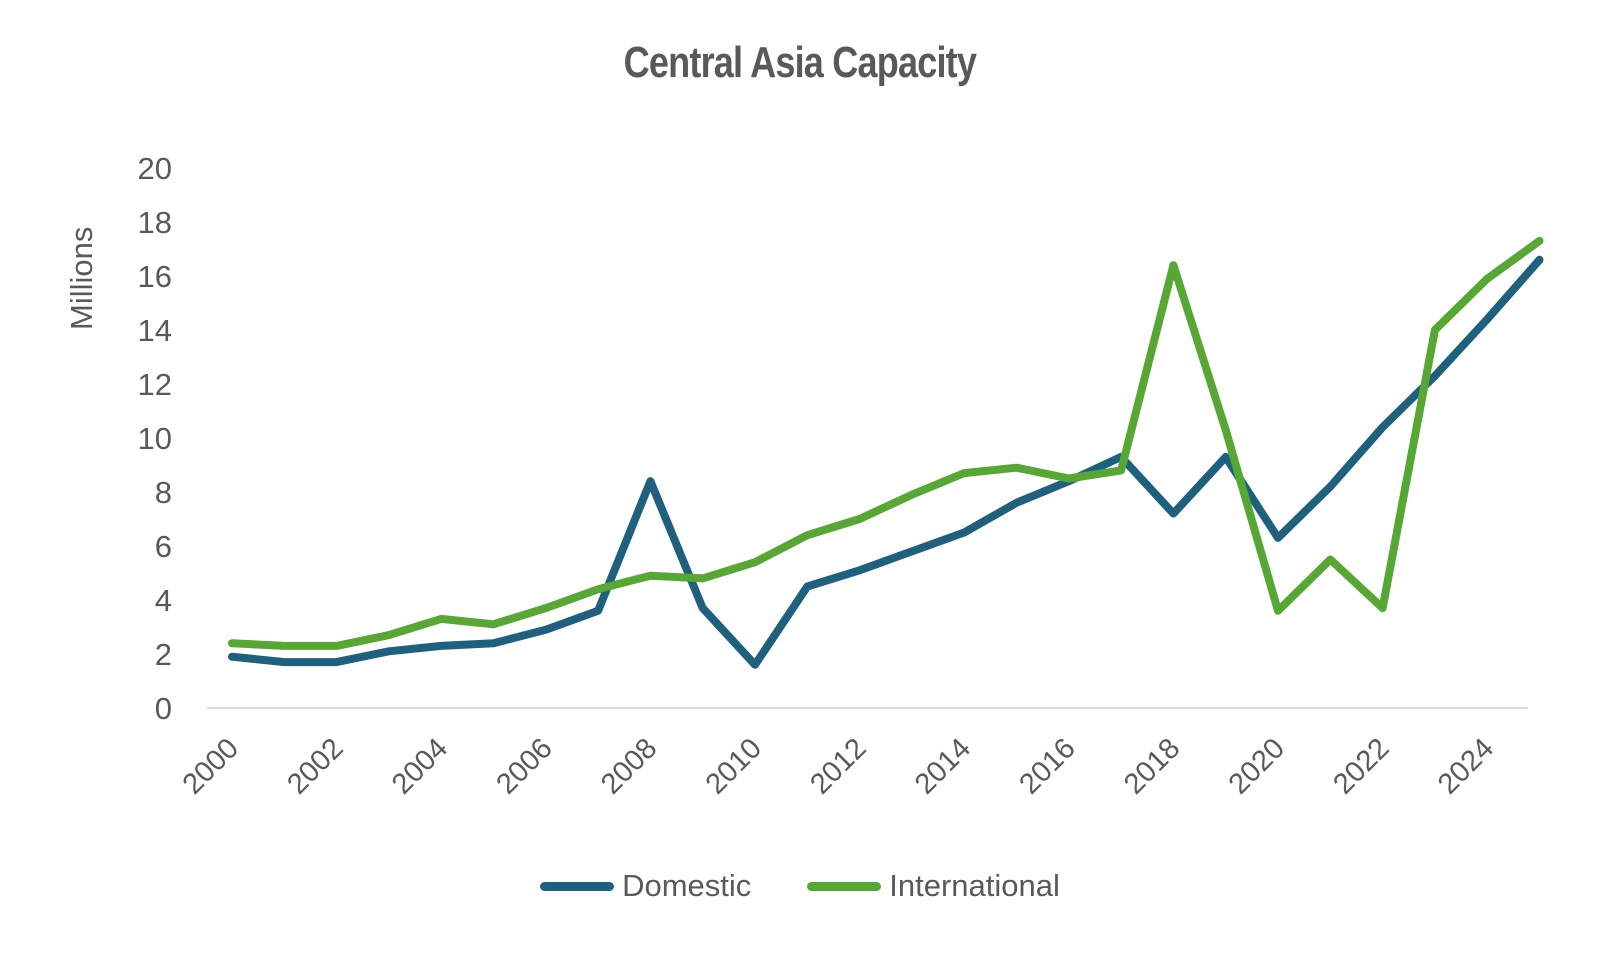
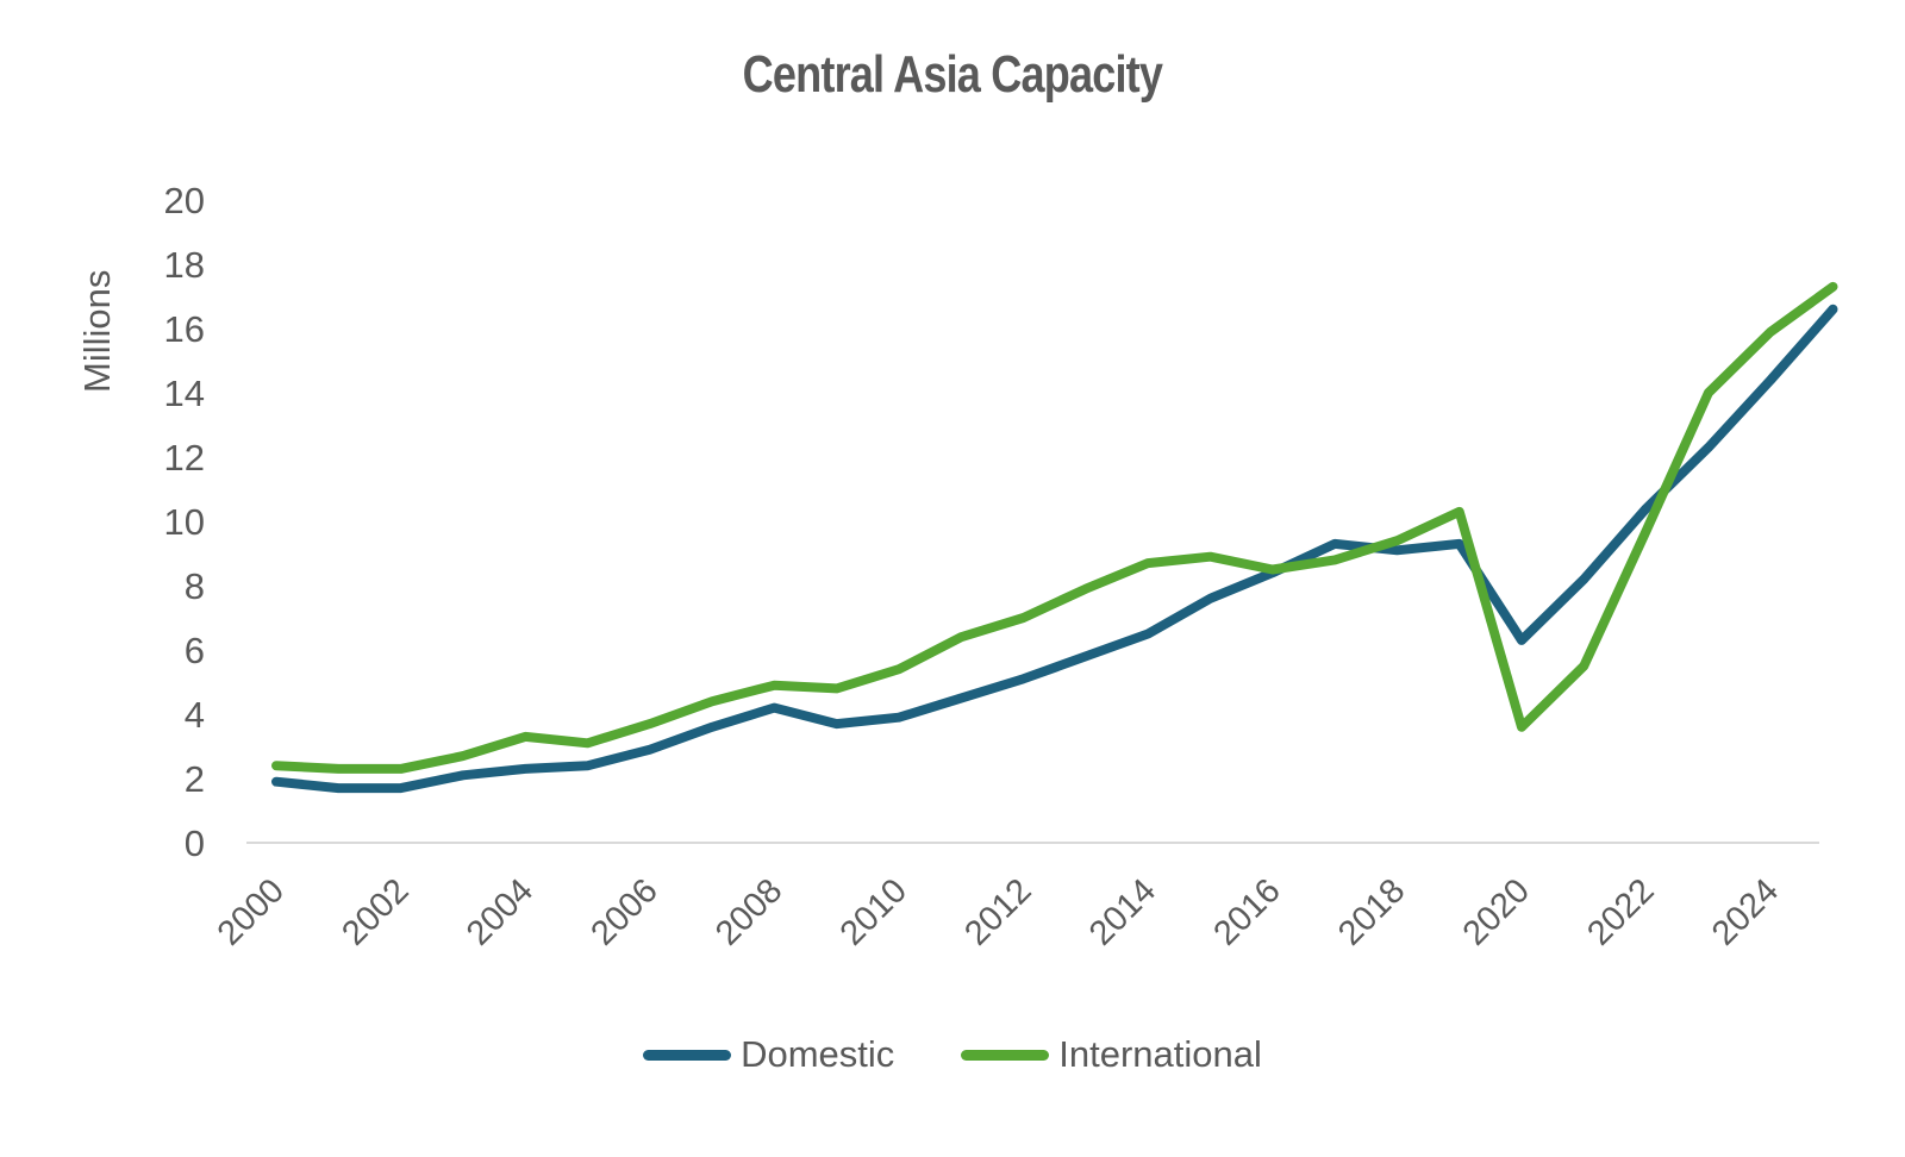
Domestic/2008: 8.4 -> 4.2
Domestic/2010: 1.6 -> 3.9
Domestic/2018: 7.2 -> 9.1
International/2018: 16.4 -> 9.4
International/2022: 3.7 -> 9.7
